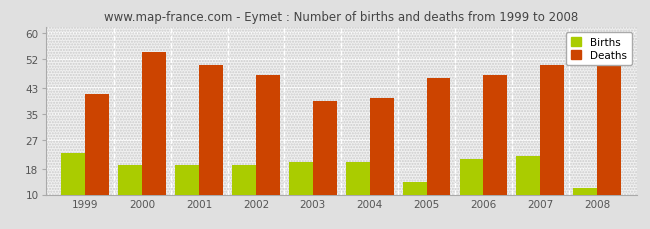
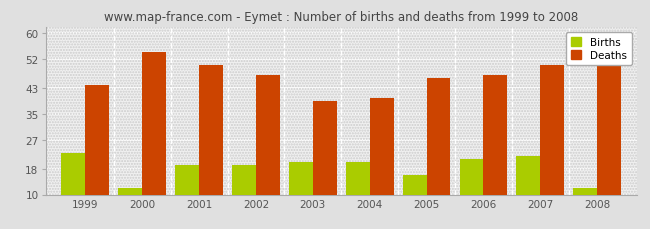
Deaths/1999: 41 -> 44
Births/2000: 19 -> 12
Births/2005: 14 -> 16
